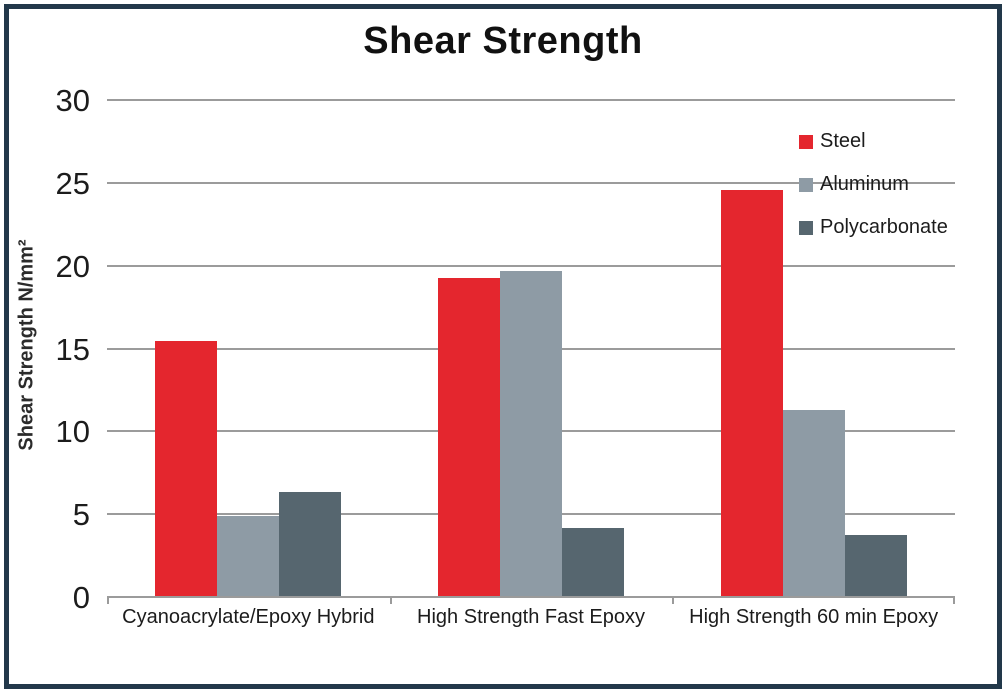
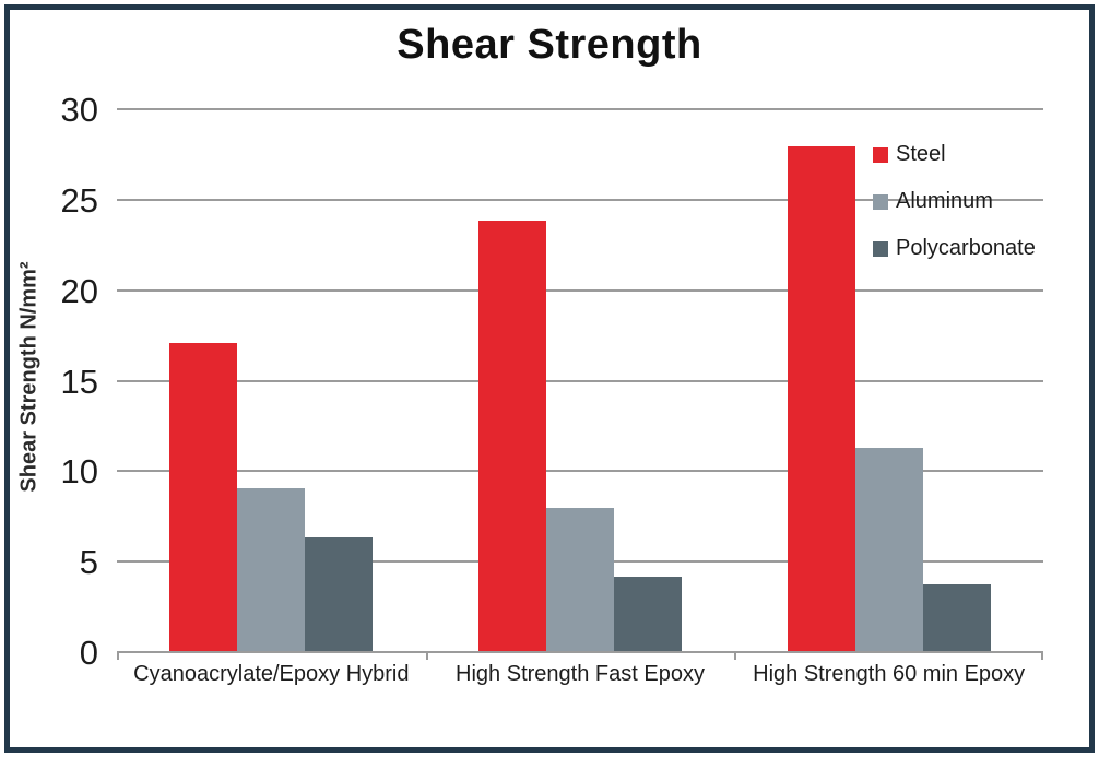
Steel/Cyanoacrylate/Epoxy Hybrid: 15.4 -> 17.0
Aluminum/Cyanoacrylate/Epoxy Hybrid: 4.8 -> 9.0
Steel/High Strength Fast Epoxy: 19.2 -> 23.8
Aluminum/High Strength Fast Epoxy: 19.6 -> 7.9
Steel/High Strength 60 min Epoxy: 24.5 -> 27.9
